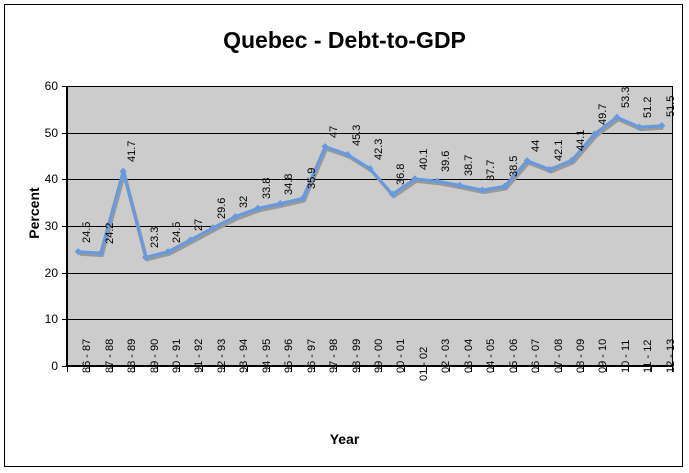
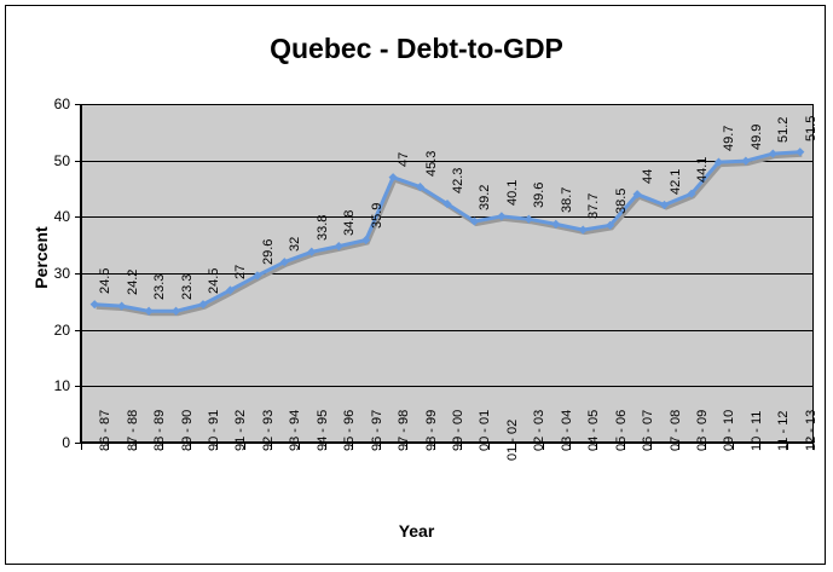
88 - 89: 41.7 -> 23.3
00 - 01: 36.8 -> 39.2
10 - 11: 53.3 -> 49.9
